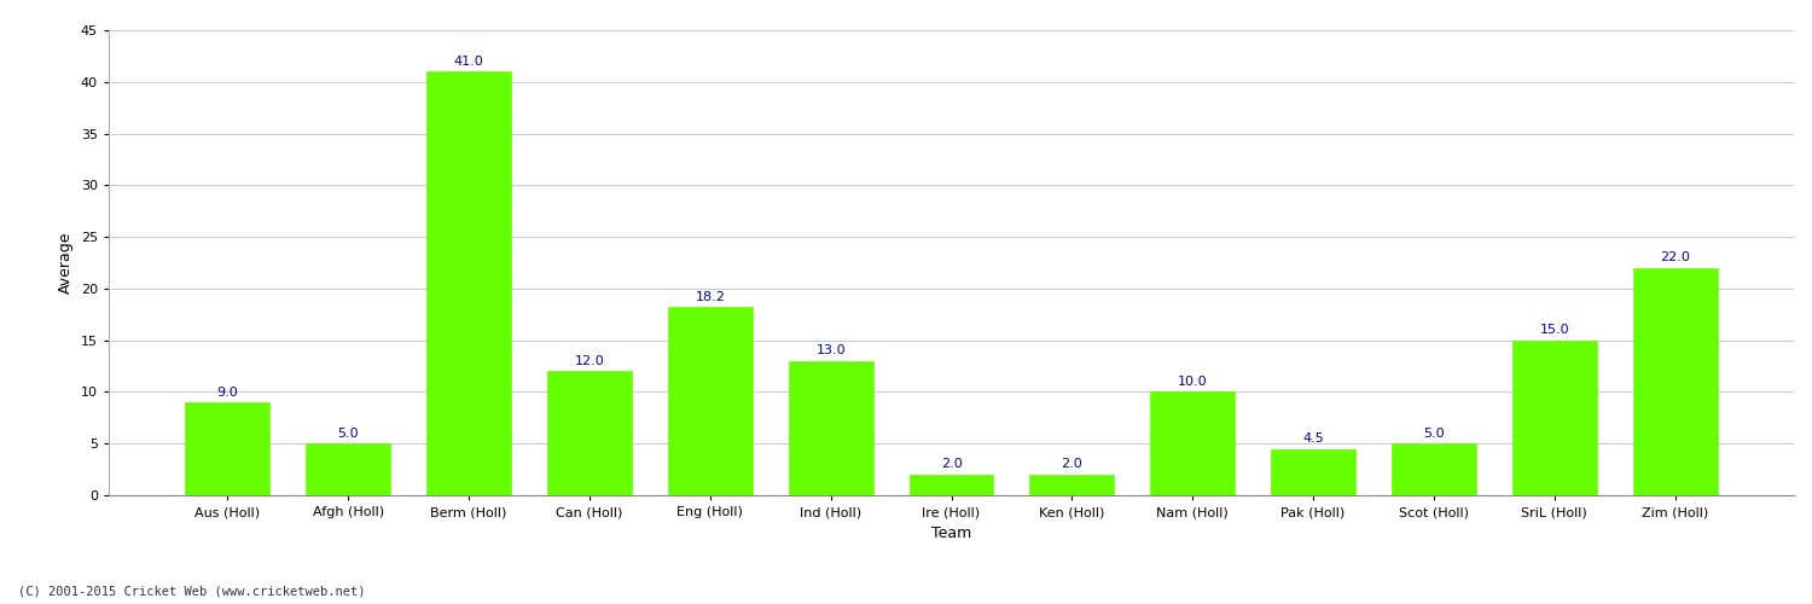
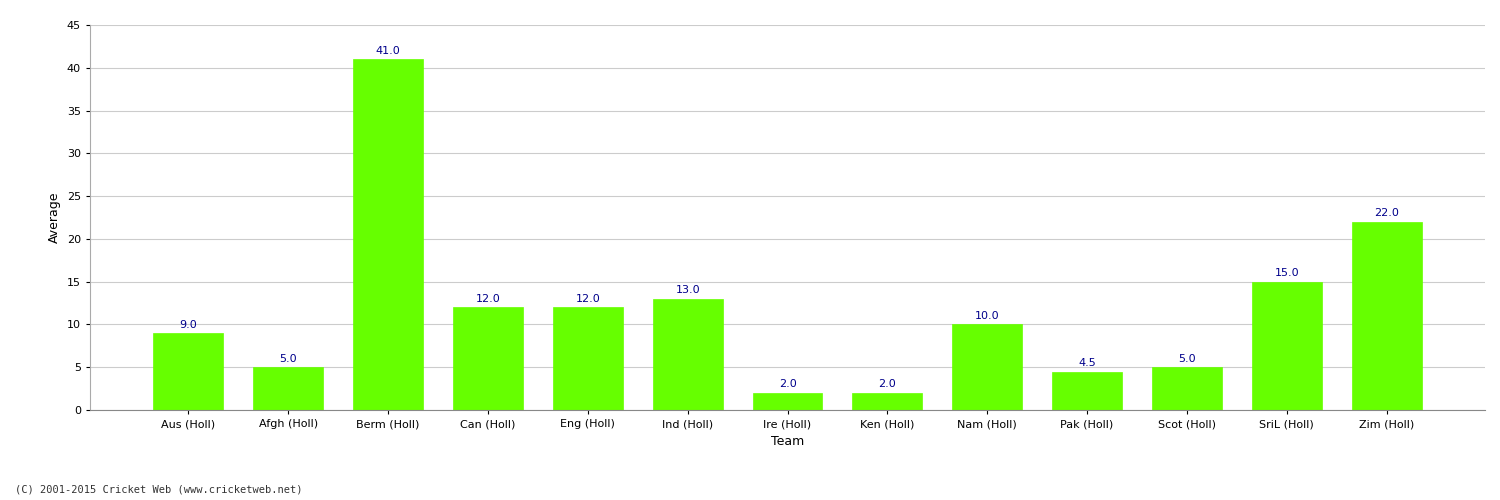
Eng (Holl): 18.2 -> 12.0
